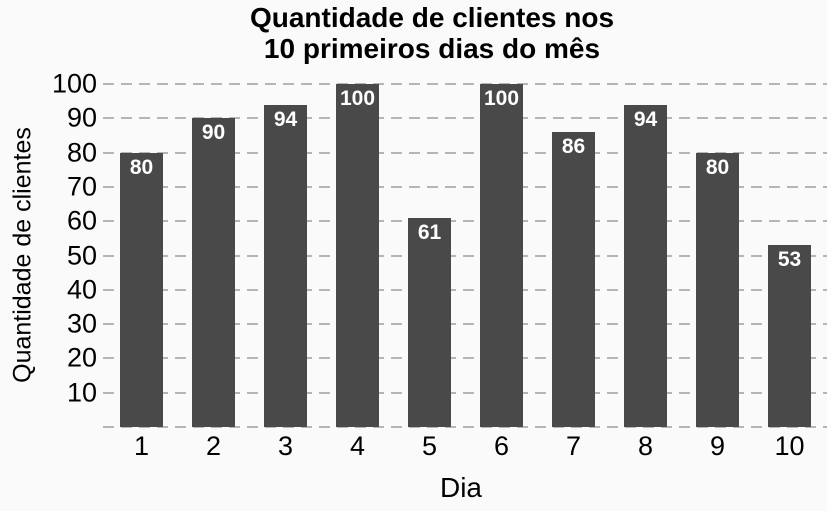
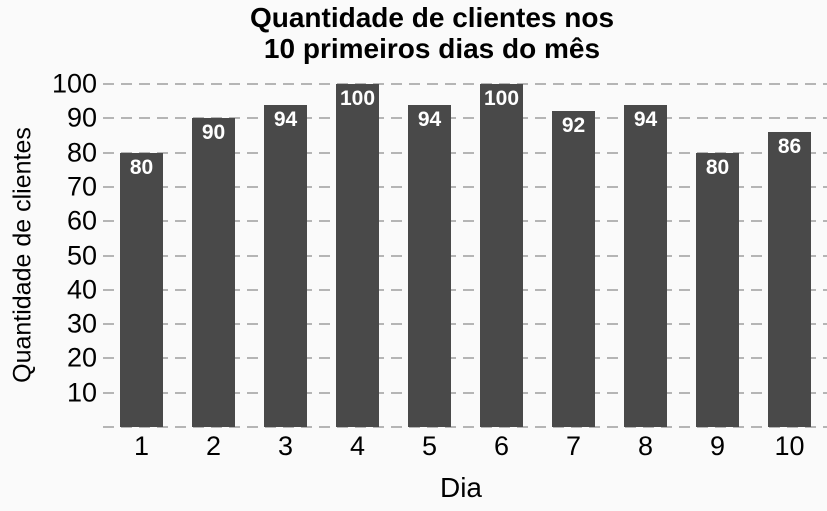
5: 61 -> 94
7: 86 -> 92
10: 53 -> 86
